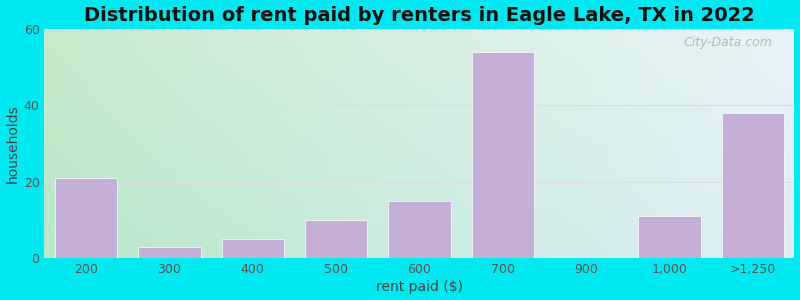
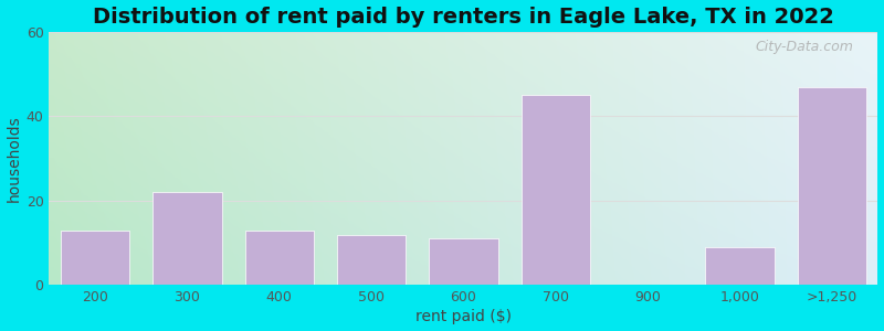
200: 21 -> 13
300: 3 -> 22
400: 5 -> 13
500: 10 -> 12
600: 15 -> 11
700: 54 -> 45
1,000: 11 -> 9
>1,250: 38 -> 47
